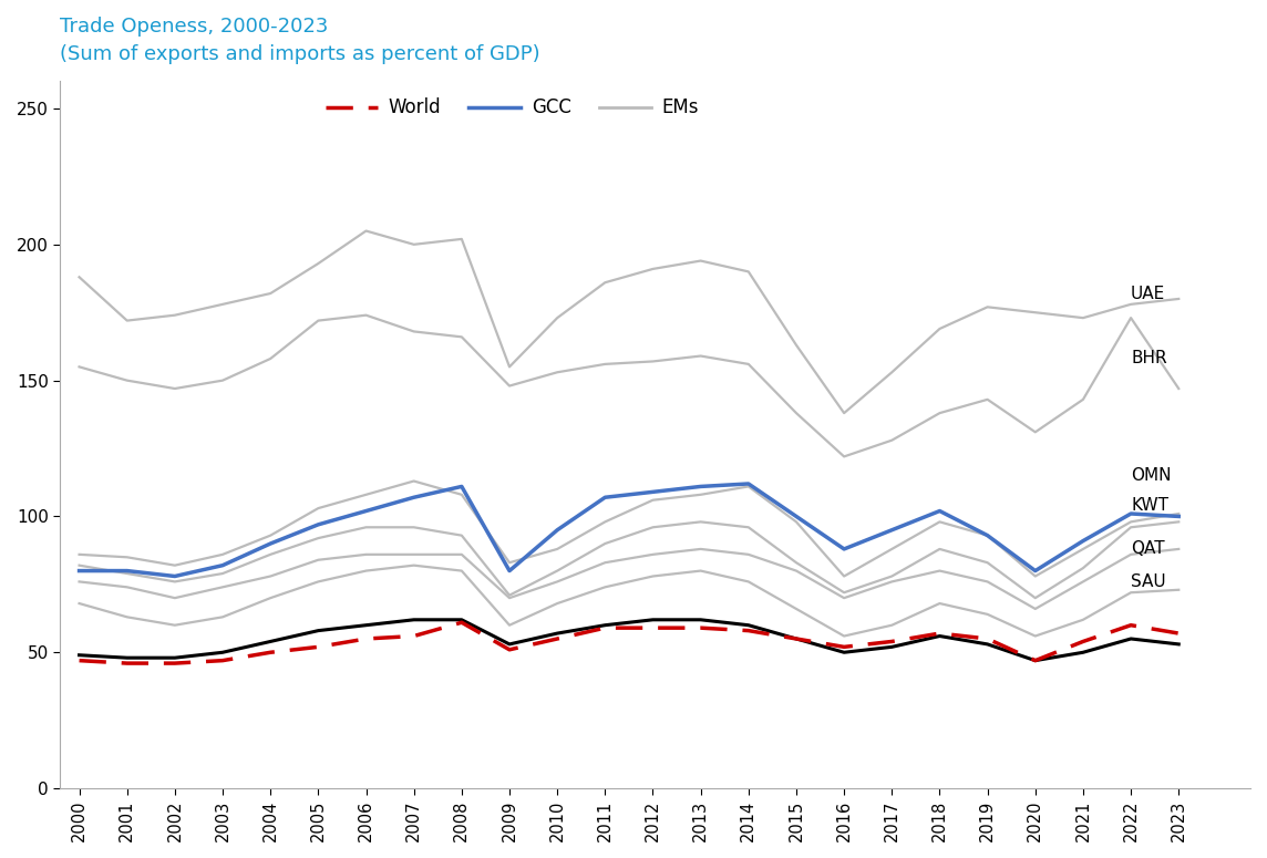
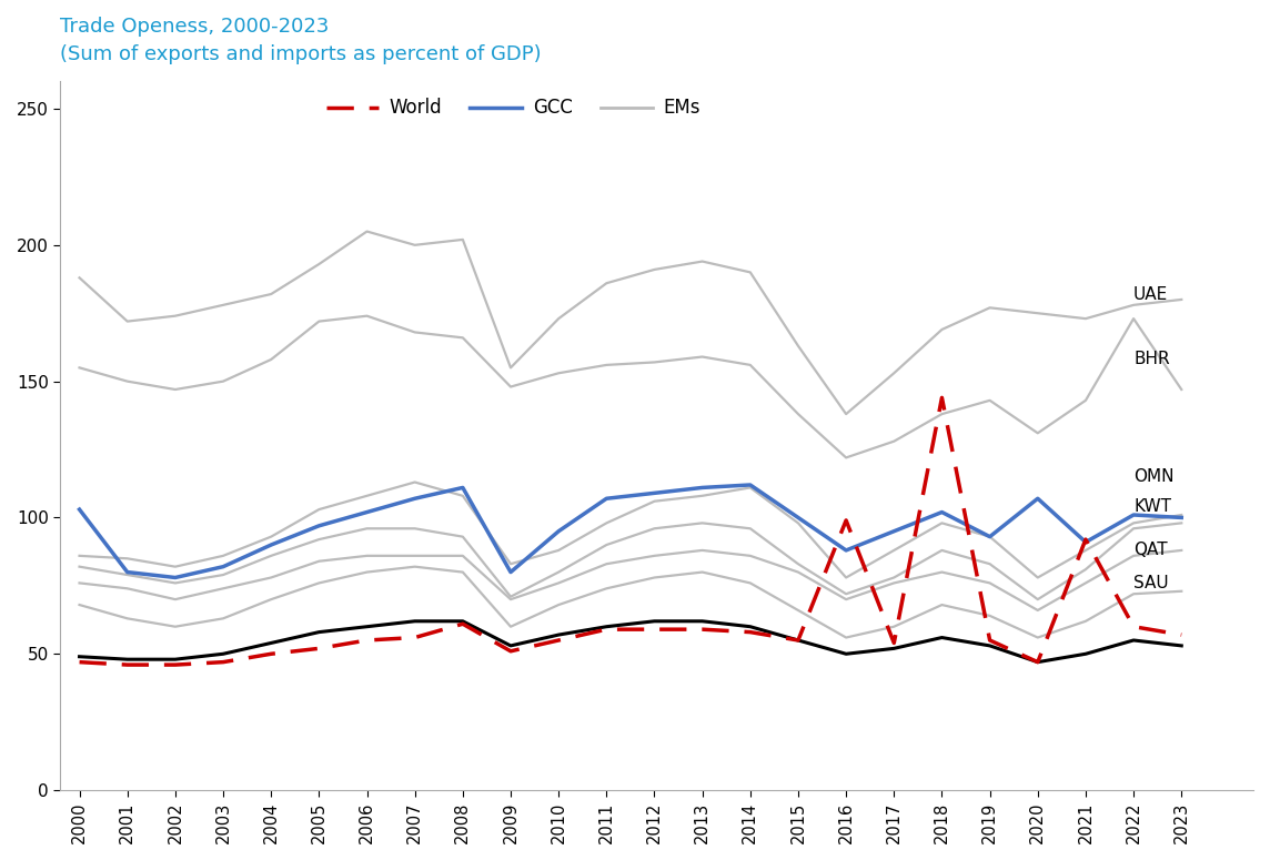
GCC/2000: 80 -> 103
World/2016: 52 -> 99
World/2018: 57 -> 144
GCC/2020: 80 -> 107
World/2021: 54 -> 92
